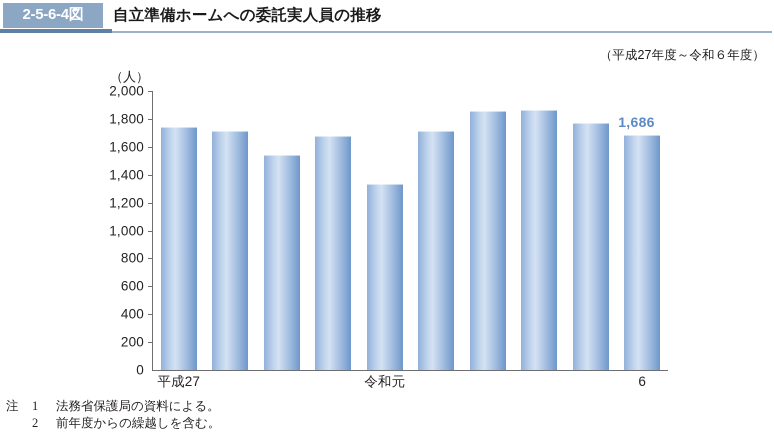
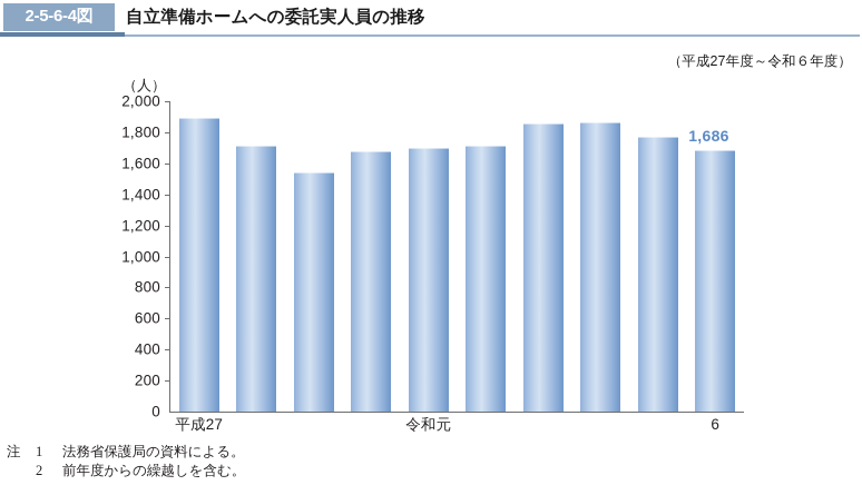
平成27: 1740 -> 1900
令和元: 1330 -> 1700
